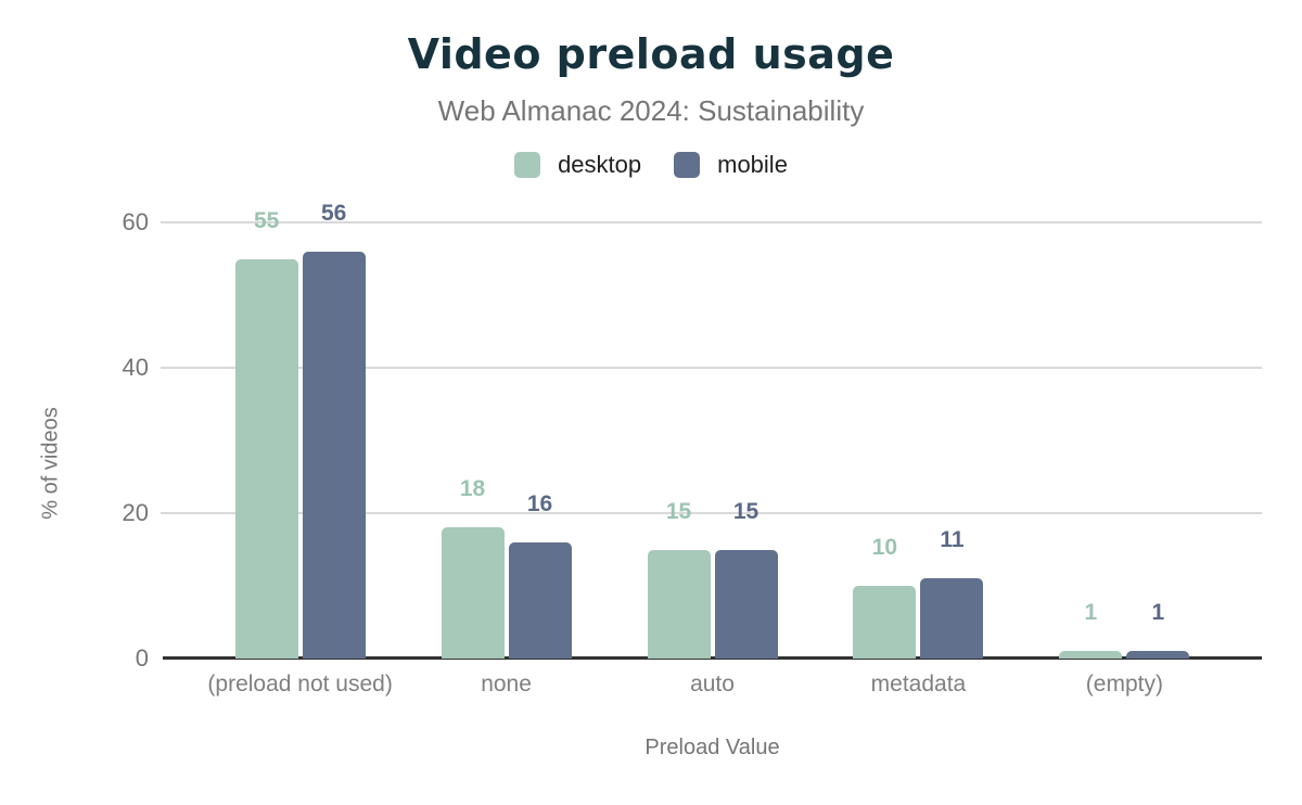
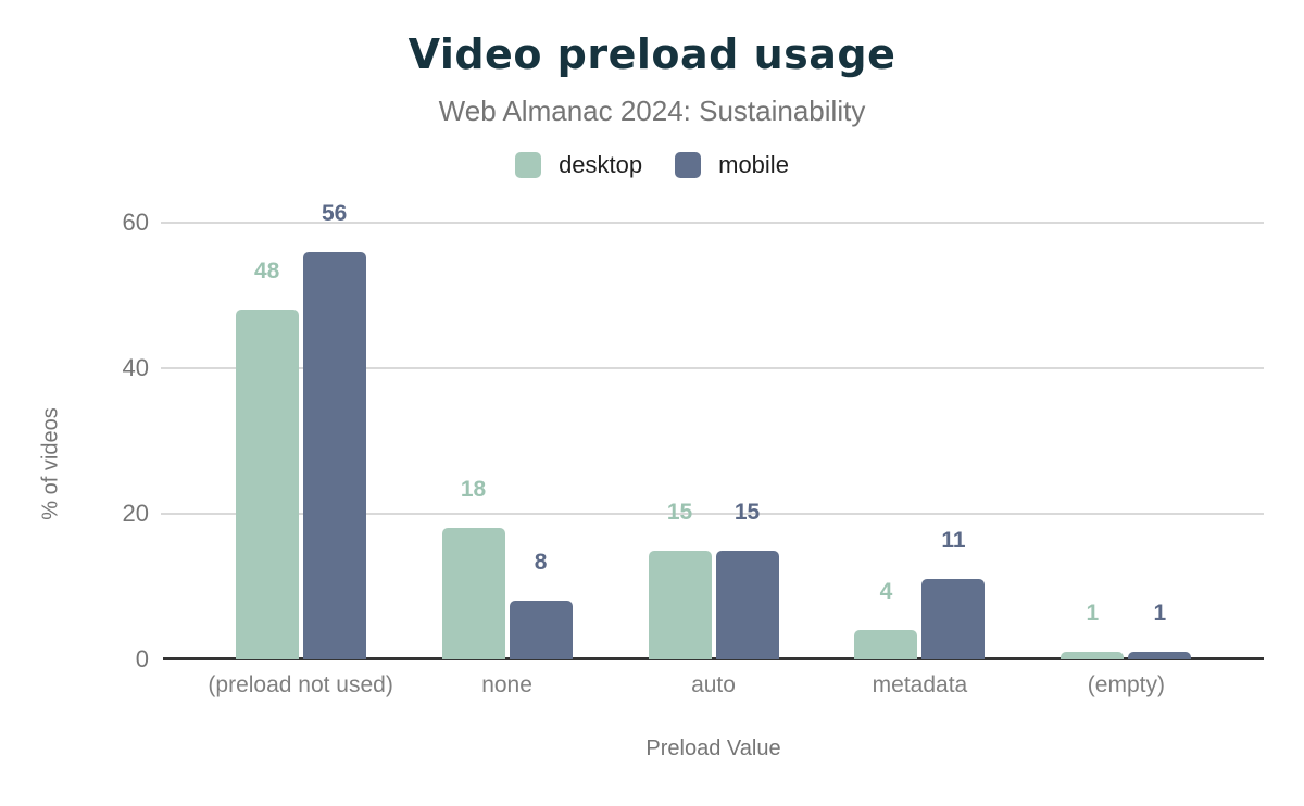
desktop/(preload not used): 55 -> 48
mobile/none: 16 -> 8
desktop/metadata: 10 -> 4
